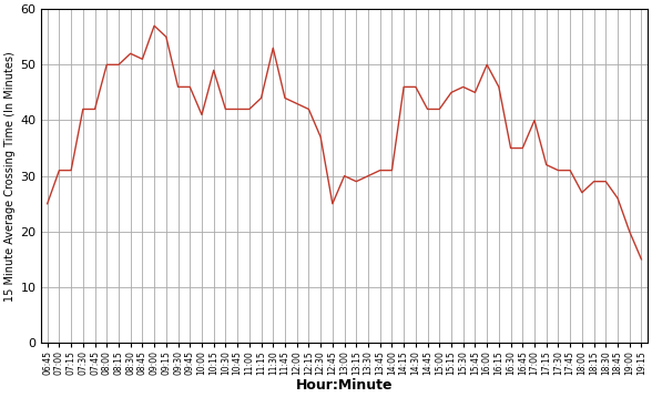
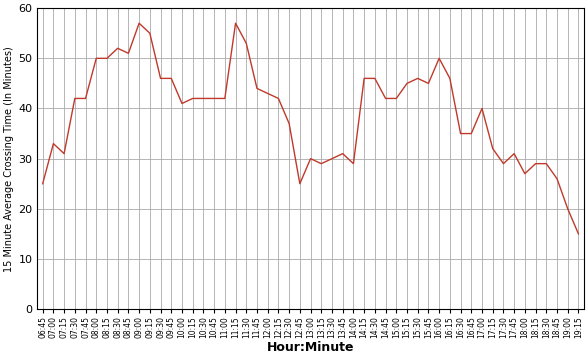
07:00: 31 -> 33
10:15: 49 -> 42
11:15: 44 -> 57
14:00: 31 -> 29
17:30: 31 -> 29
